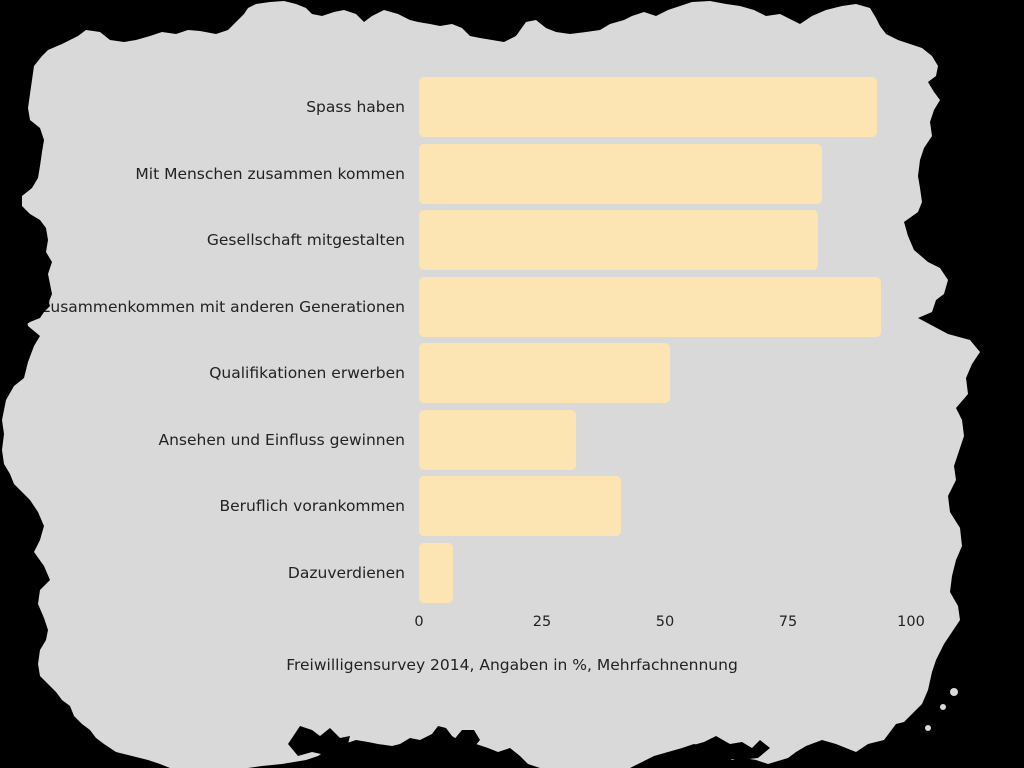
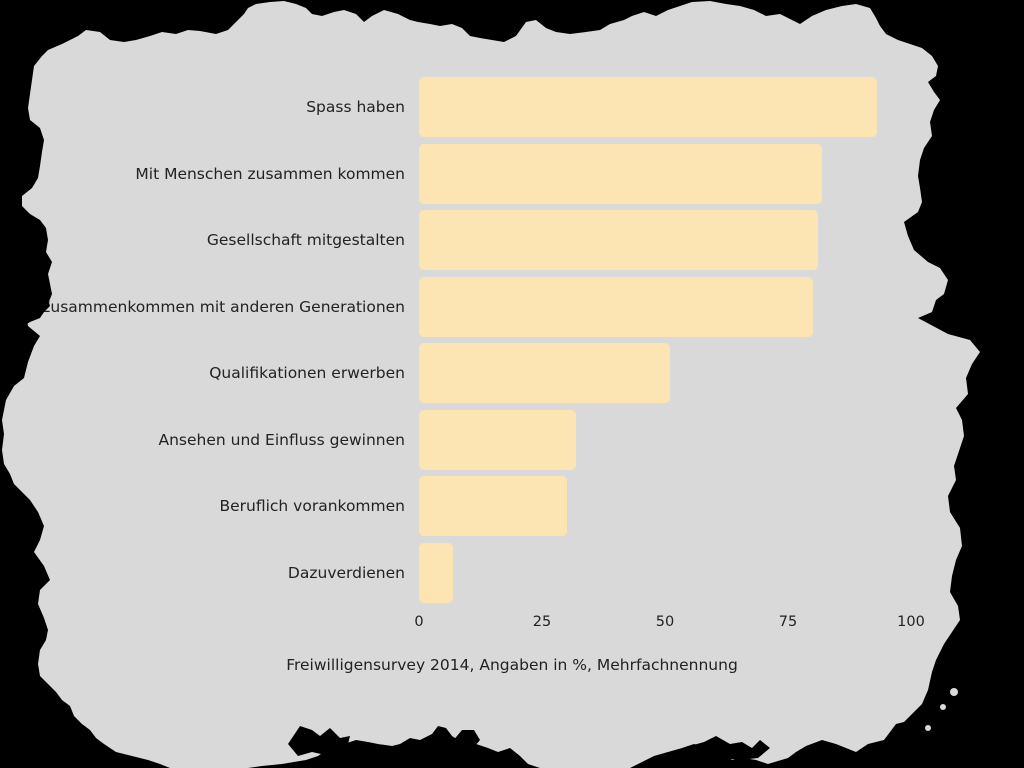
Zusammenkommen mit anderen Generationen: 94 -> 80
Beruflich vorankommen: 41 -> 30
